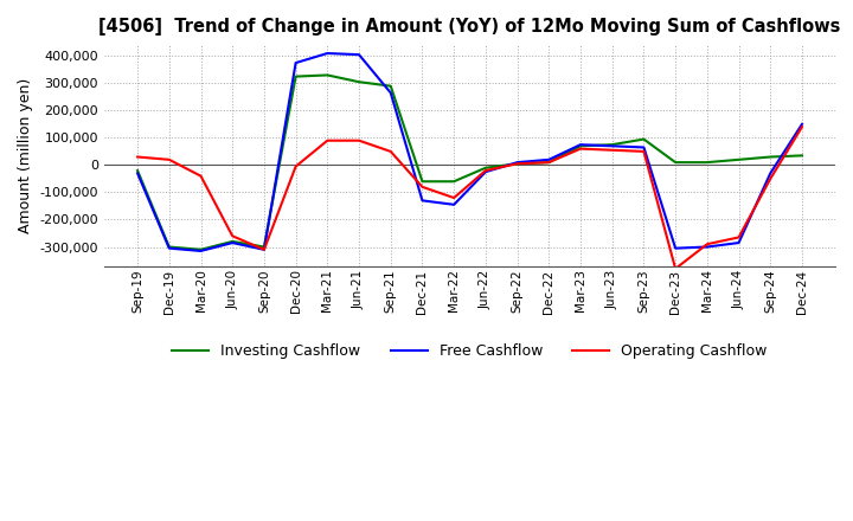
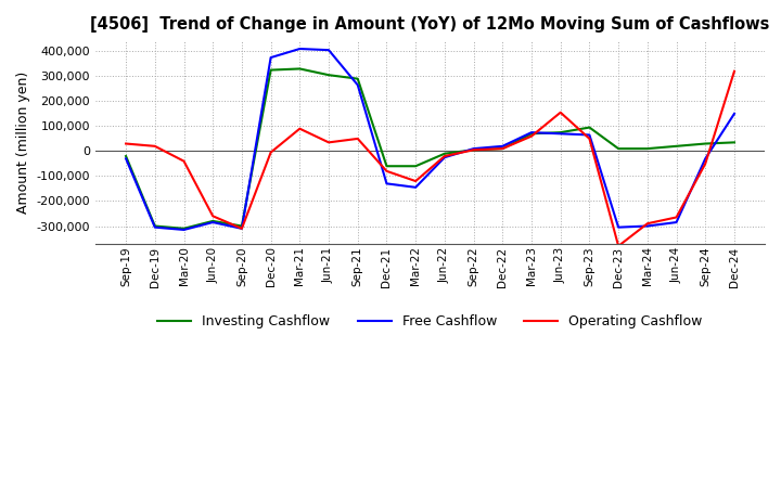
Operating Cashflow/Jun-21: 90,000 -> 35,000
Operating Cashflow/Jun-23: 55,000 -> 155,000
Operating Cashflow/Dec-24: 140,000 -> 320,000
